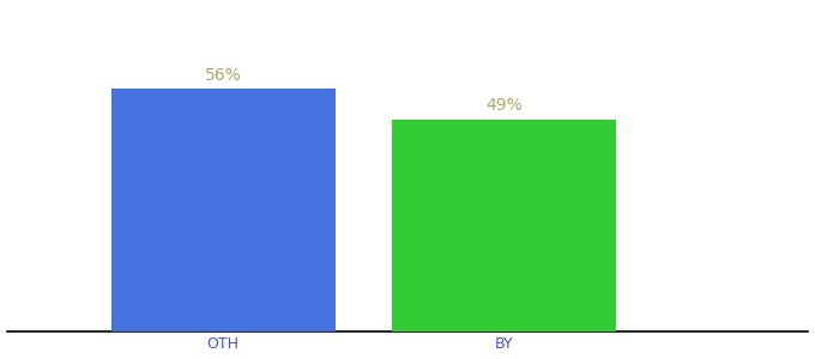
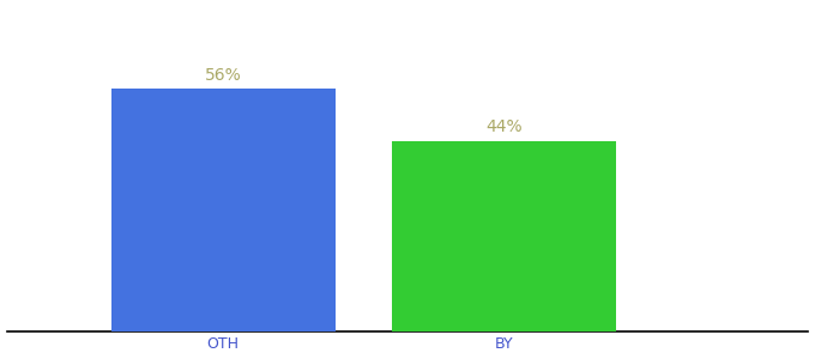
BY: 49% -> 44%
